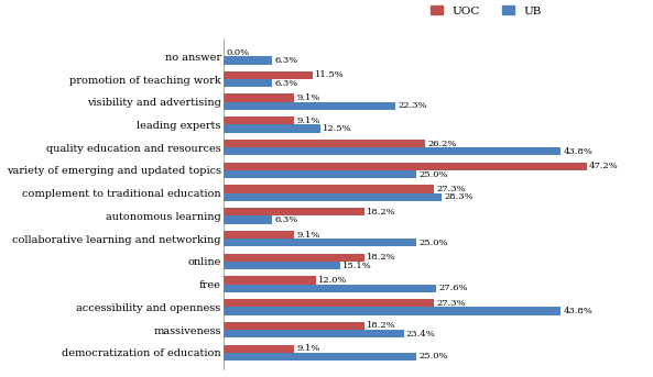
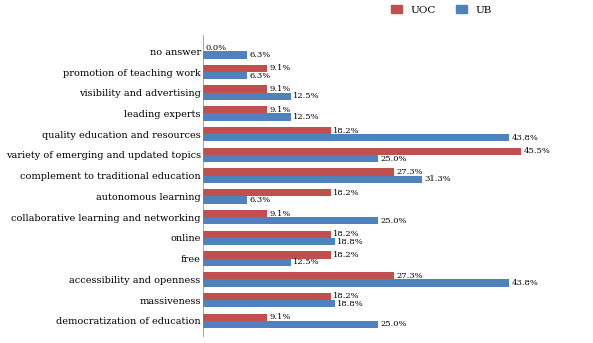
UOC/promotion of teaching work: 11.5% -> 9.1%
UB/visibility and advertising: 22.3% -> 12.5%
UOC/quality education and resources: 26.2% -> 18.2%
UOC/variety of emerging and updated topics: 47.2% -> 45.5%
UB/complement to traditional education: 28.3% -> 31.3%
UB/online: 15.1% -> 18.8%
UOC/free: 12.0% -> 18.2%
UB/free: 27.6% -> 12.5%
UB/massiveness: 23.4% -> 18.8%
